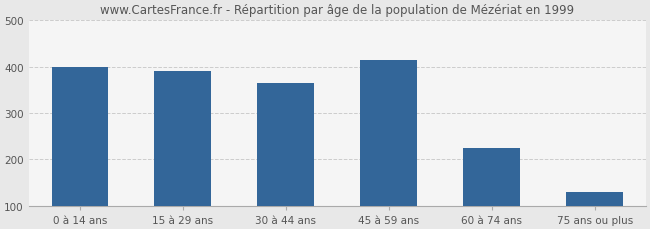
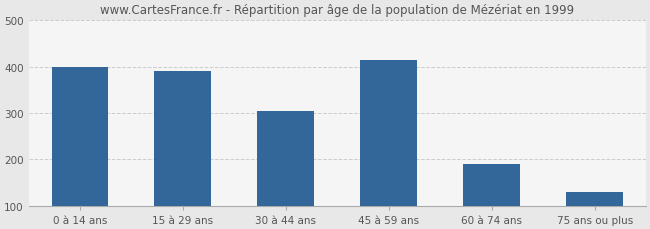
30 à 44 ans: 365 -> 305
60 à 74 ans: 225 -> 190
